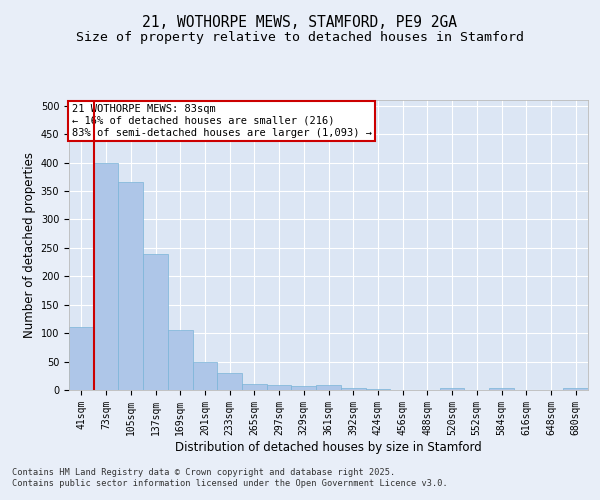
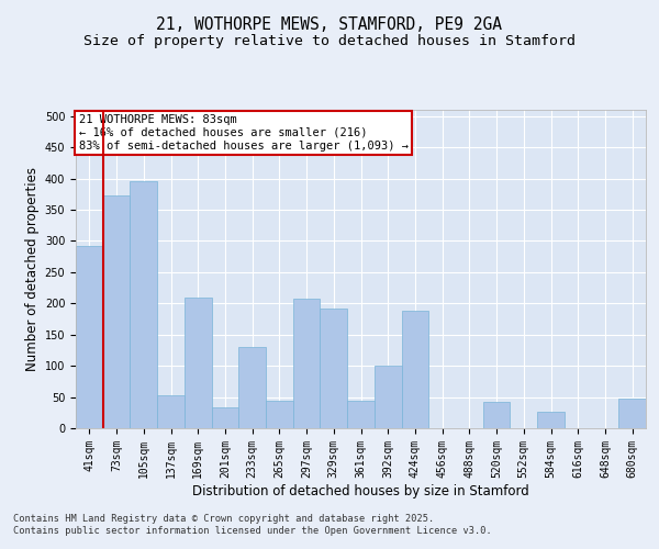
41sqm: 110 -> 292
73sqm: 400 -> 372
105sqm: 365 -> 396
137sqm: 240 -> 52
169sqm: 105 -> 210
201sqm: 50 -> 34
233sqm: 30 -> 130
265sqm: 10 -> 44
297sqm: 8 -> 208
329sqm: 7 -> 192
361sqm: 8 -> 44
392sqm: 3 -> 100
424sqm: 1 -> 188
520sqm: 3 -> 42
584sqm: 3 -> 26
680sqm: 3 -> 48
